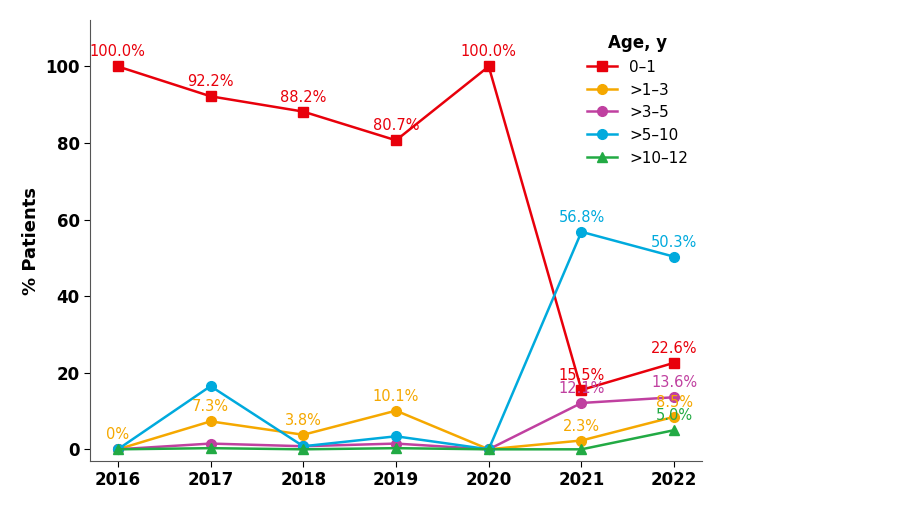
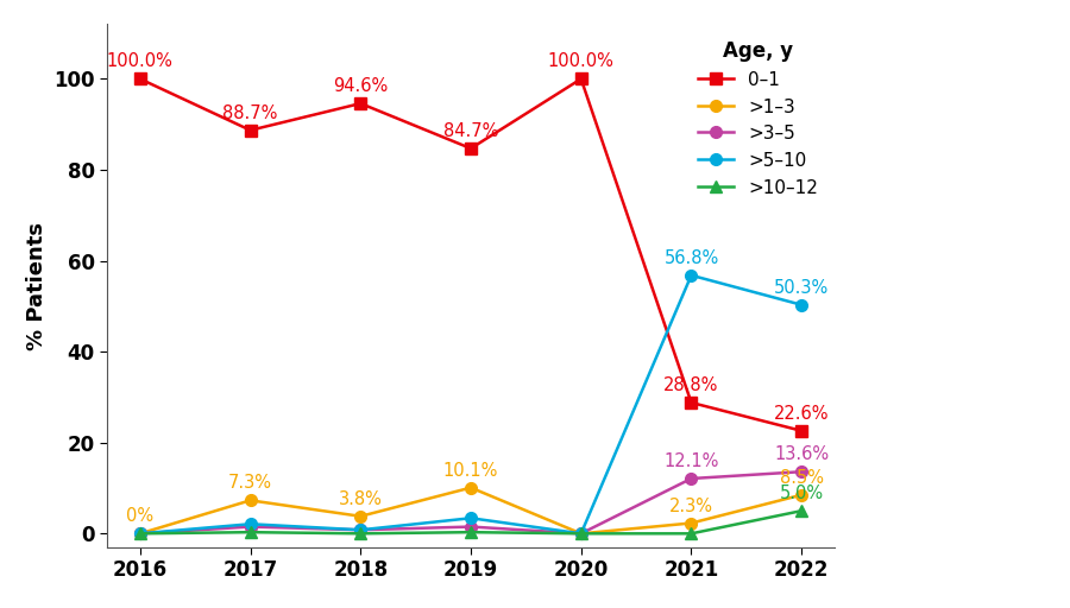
0–1/2017: 92.2% -> 88.7%
>5–10/2017: 16.5 -> 2.1
0–1/2018: 88.2% -> 94.6%
0–1/2019: 80.7% -> 84.7%
0–1/2021: 15.5% -> 28.8%
